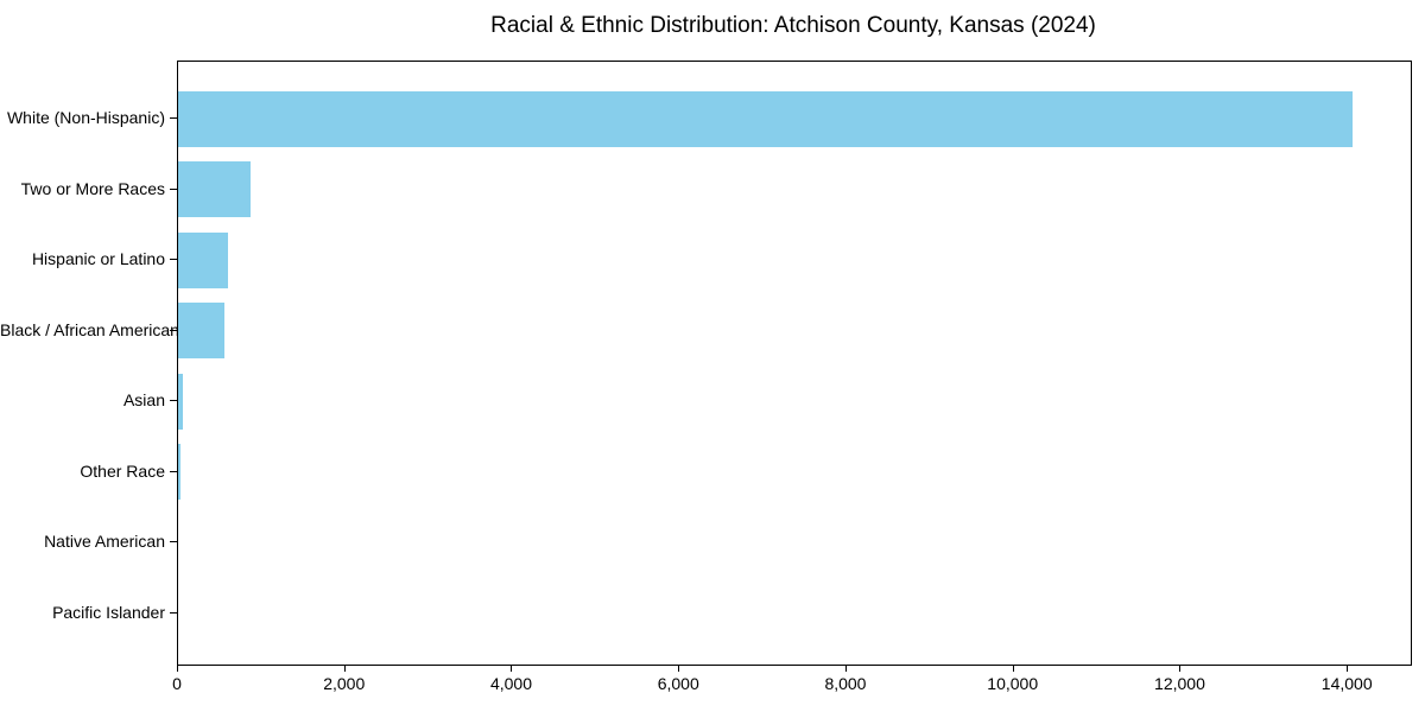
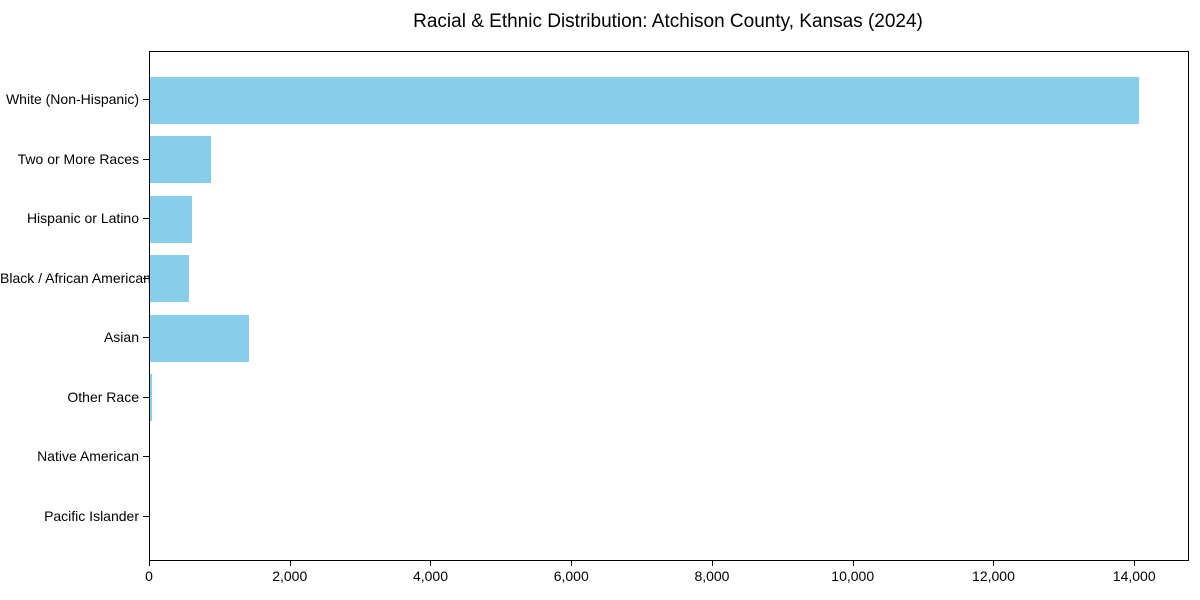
Asian: 100 -> 1400
